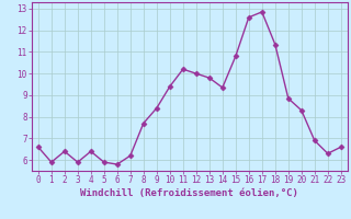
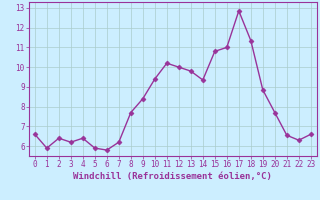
3: 5.9 -> 6.2
16: 12.6 -> 11.0
20: 8.3 -> 7.7
21: 6.9 -> 6.5
